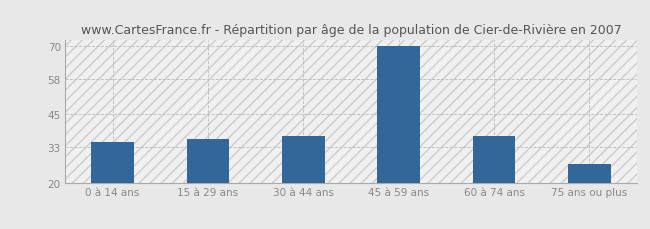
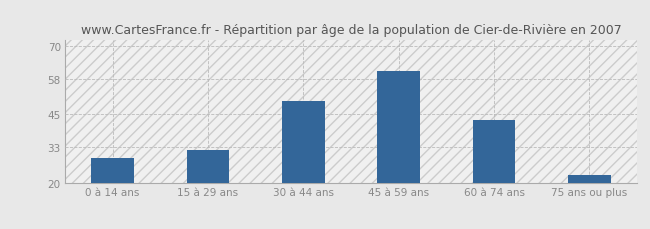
0 à 14 ans: 35 -> 29
15 à 29 ans: 36 -> 32
30 à 44 ans: 37 -> 50
45 à 59 ans: 70 -> 61
60 à 74 ans: 37 -> 43
75 ans ou plus: 27 -> 23
